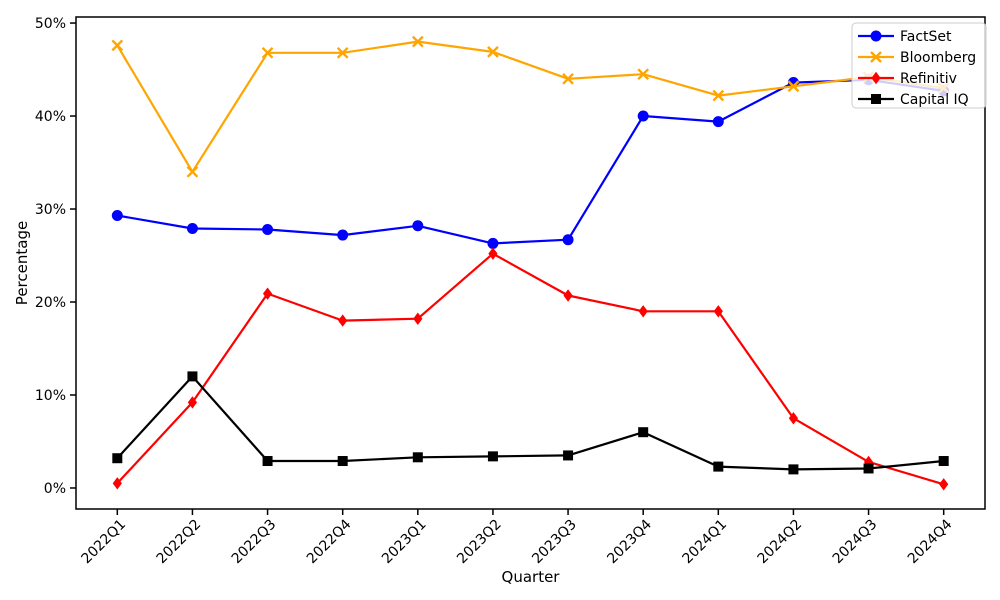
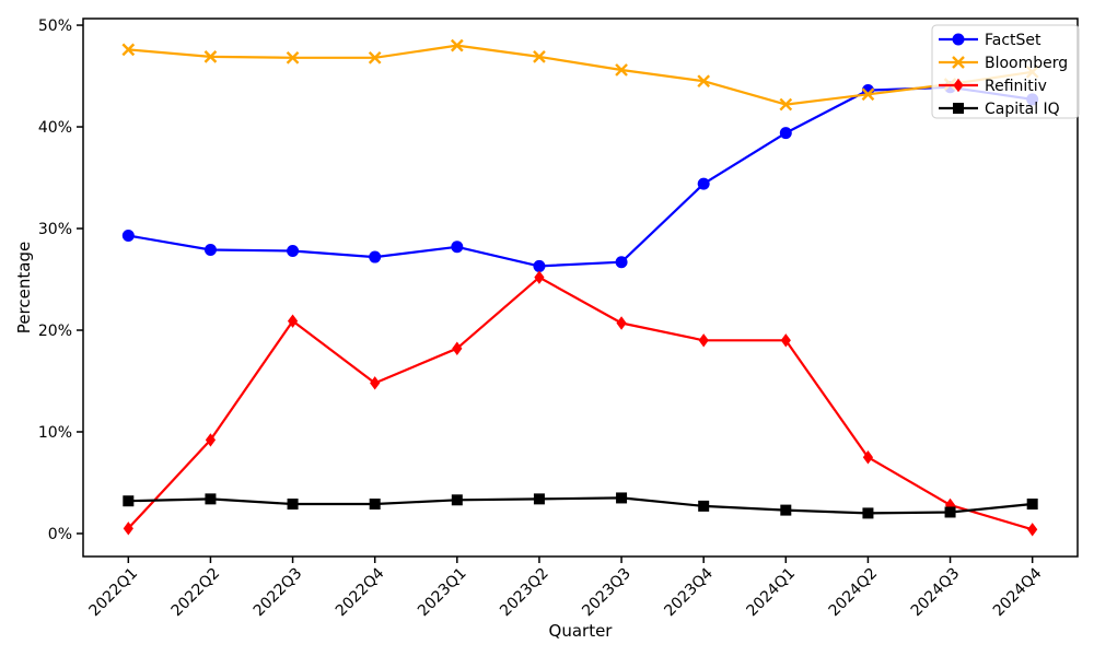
Bloomberg/2022Q2: 34% -> 47%
Capital IQ/2022Q2: 12% -> 3%
Refinitiv/2022Q4: 18% -> 15%
Bloomberg/2023Q3: 44% -> 46%
FactSet/2023Q4: 40% -> 34%
Capital IQ/2023Q4: 6% -> 3%
Bloomberg/2024Q4: 43% -> 45%
